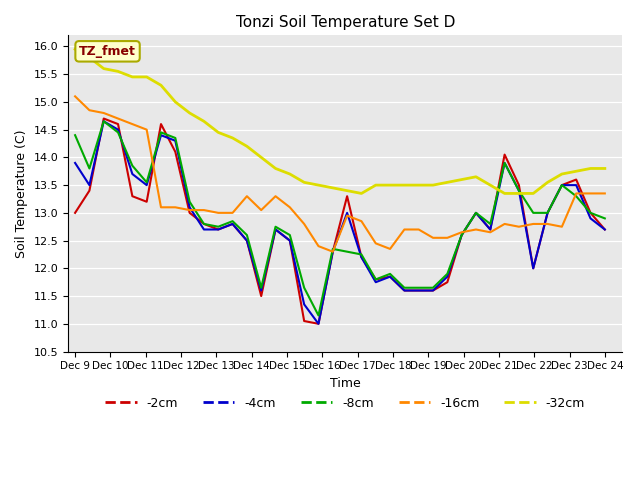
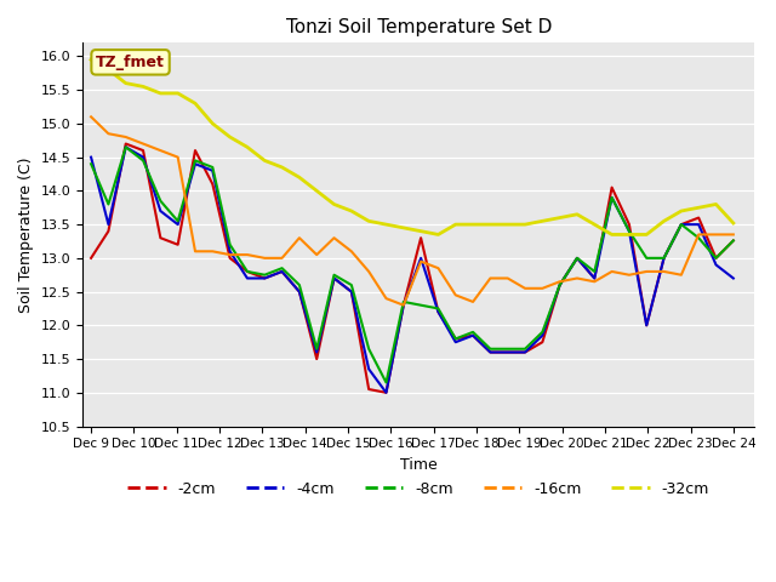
-4cm/Dec 9: 13.90 -> 14.50
-2cm/Dec 24: 12.70 -> 13.26
-8cm/Dec 24: 12.90 -> 13.26
-32cm/Dec 24: 13.80 -> 13.52
